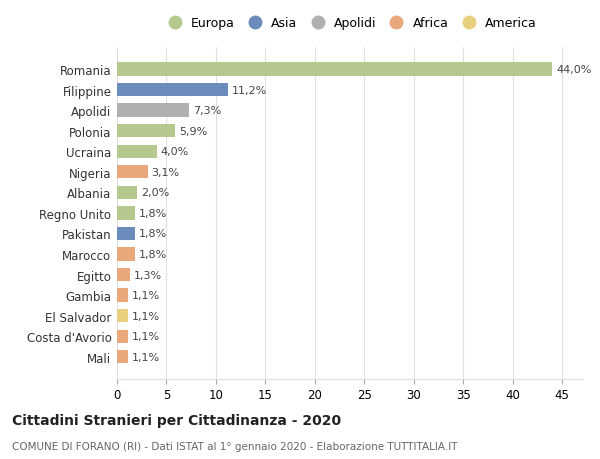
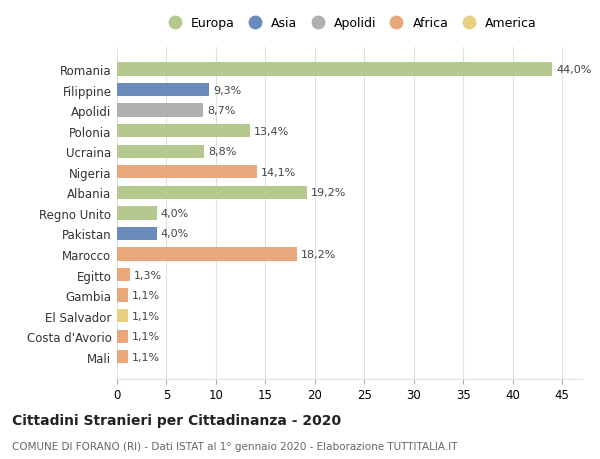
Filippine: 11,2% -> 9,3%
Apolidi: 7,3% -> 8,7%
Polonia: 5,9% -> 13,4%
Ucraina: 4,0% -> 8,8%
Nigeria: 3,1% -> 14,1%
Albania: 2,0% -> 19,2%
Regno Unito: 1,8% -> 4,0%
Pakistan: 1,8% -> 4,0%
Marocco: 1,8% -> 18,2%
